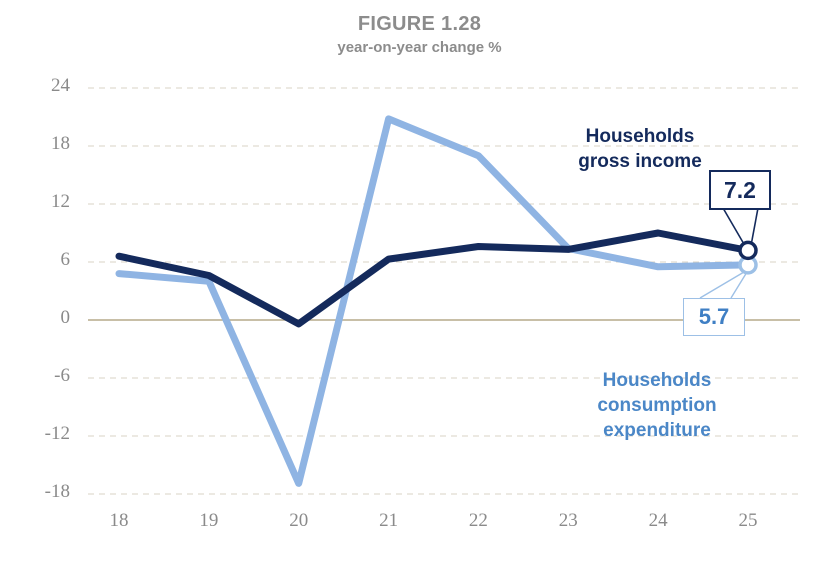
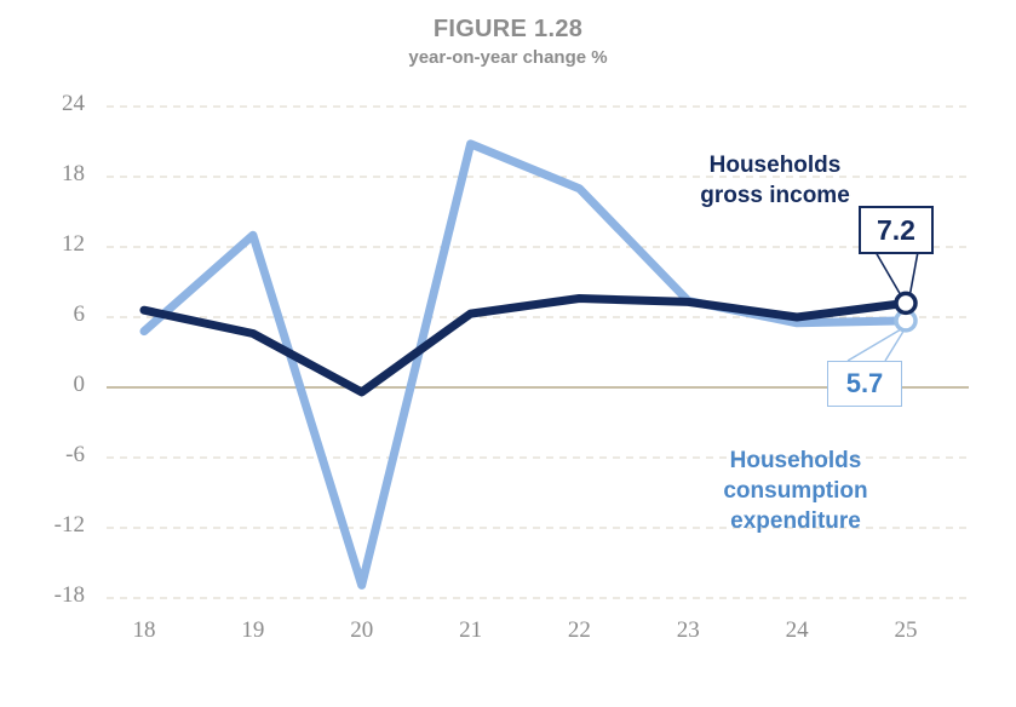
Households consumption expenditure/19: 4 -> 13
Households gross income/24: 9 -> 6
